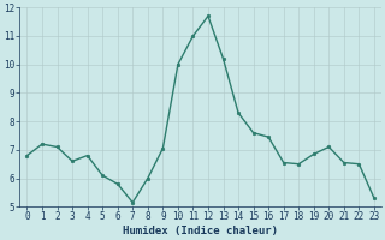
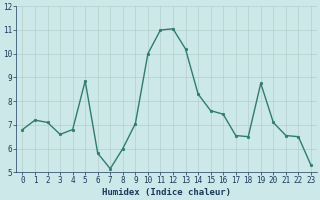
5: 6.10 -> 8.85
12: 11.70 -> 11.05
19: 6.85 -> 8.75
